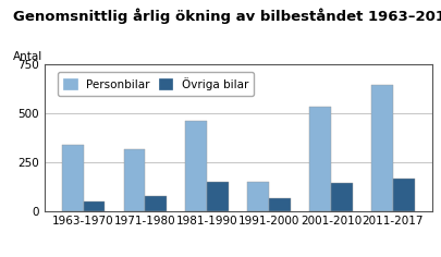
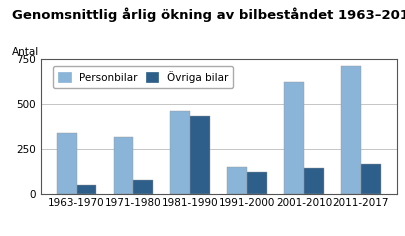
Övriga bilar/1981-1990: 150 -> 430
Övriga bilar/1991-2000: 60 -> 120
Personbilar/2001-2010: 540 -> 620
Personbilar/2011-2017: 640 -> 710
